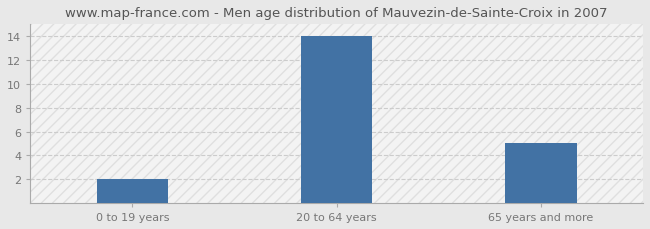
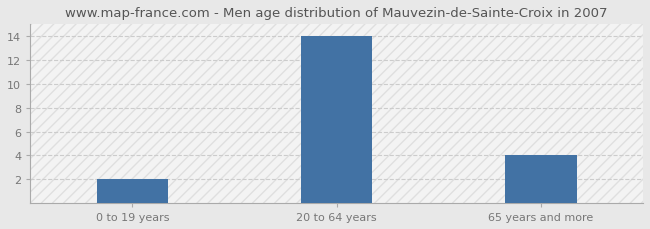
65 years and more: 5 -> 4
